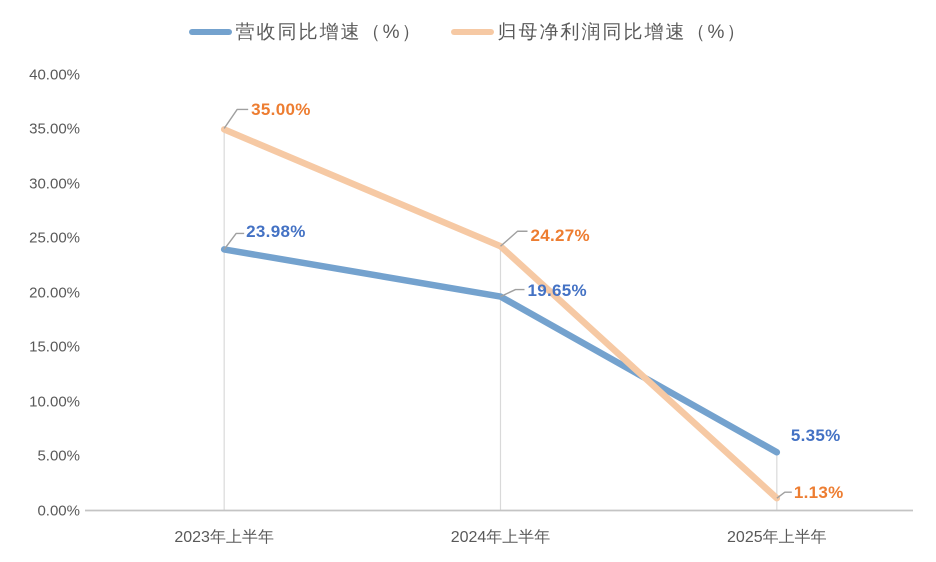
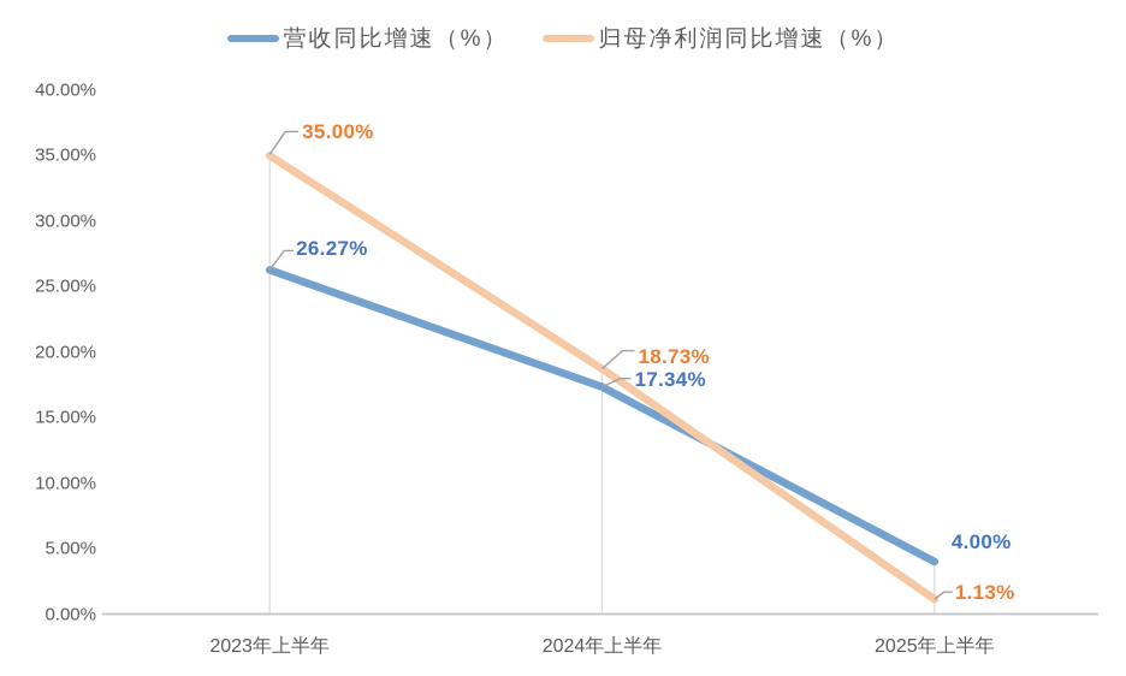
营收同比增速（%）/2023年上半年: 23.98% -> 26.27%
营收同比增速（%）/2024年上半年: 19.65% -> 17.34%
归母净利润同比增速（%）/2024年上半年: 24.27% -> 18.73%
营收同比增速（%）/2025年上半年: 5.35% -> 4.00%
